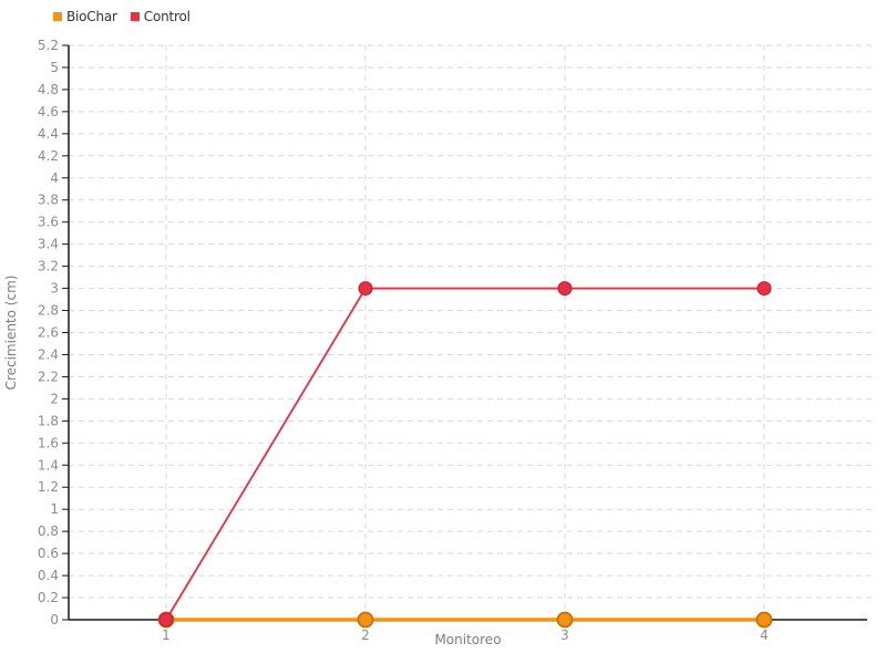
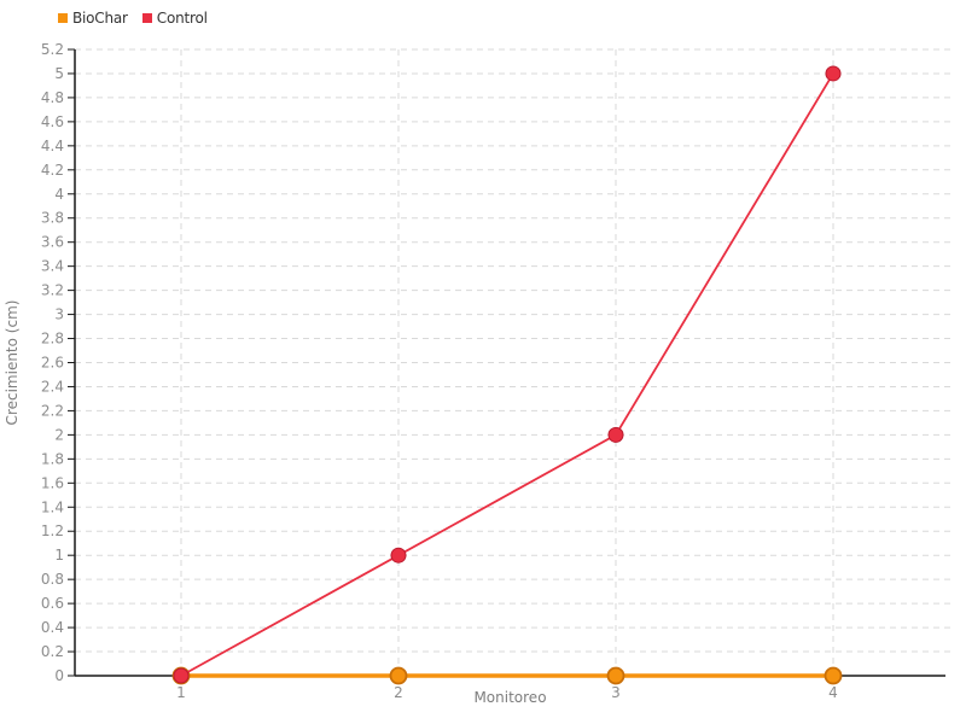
Control/2: 3 -> 1
Control/3: 3 -> 2
Control/4: 3 -> 5
